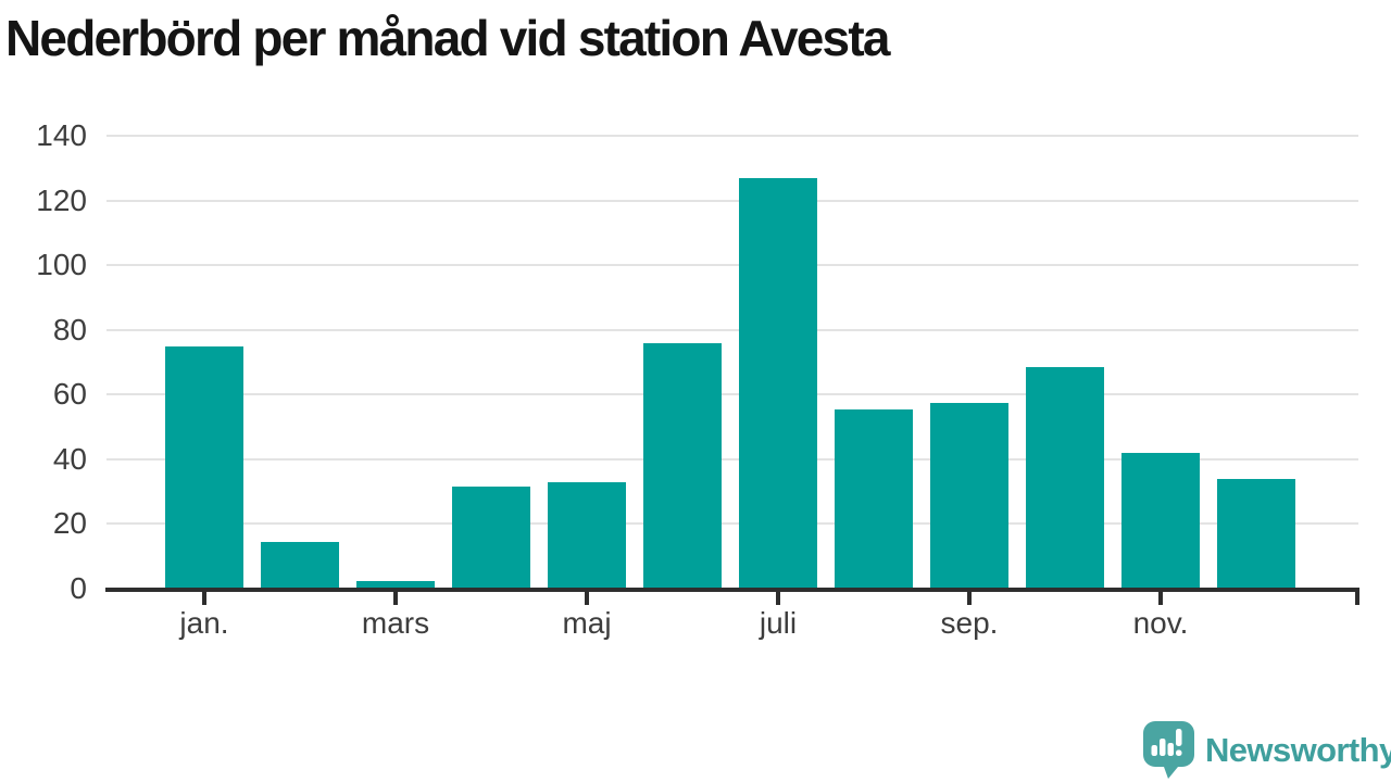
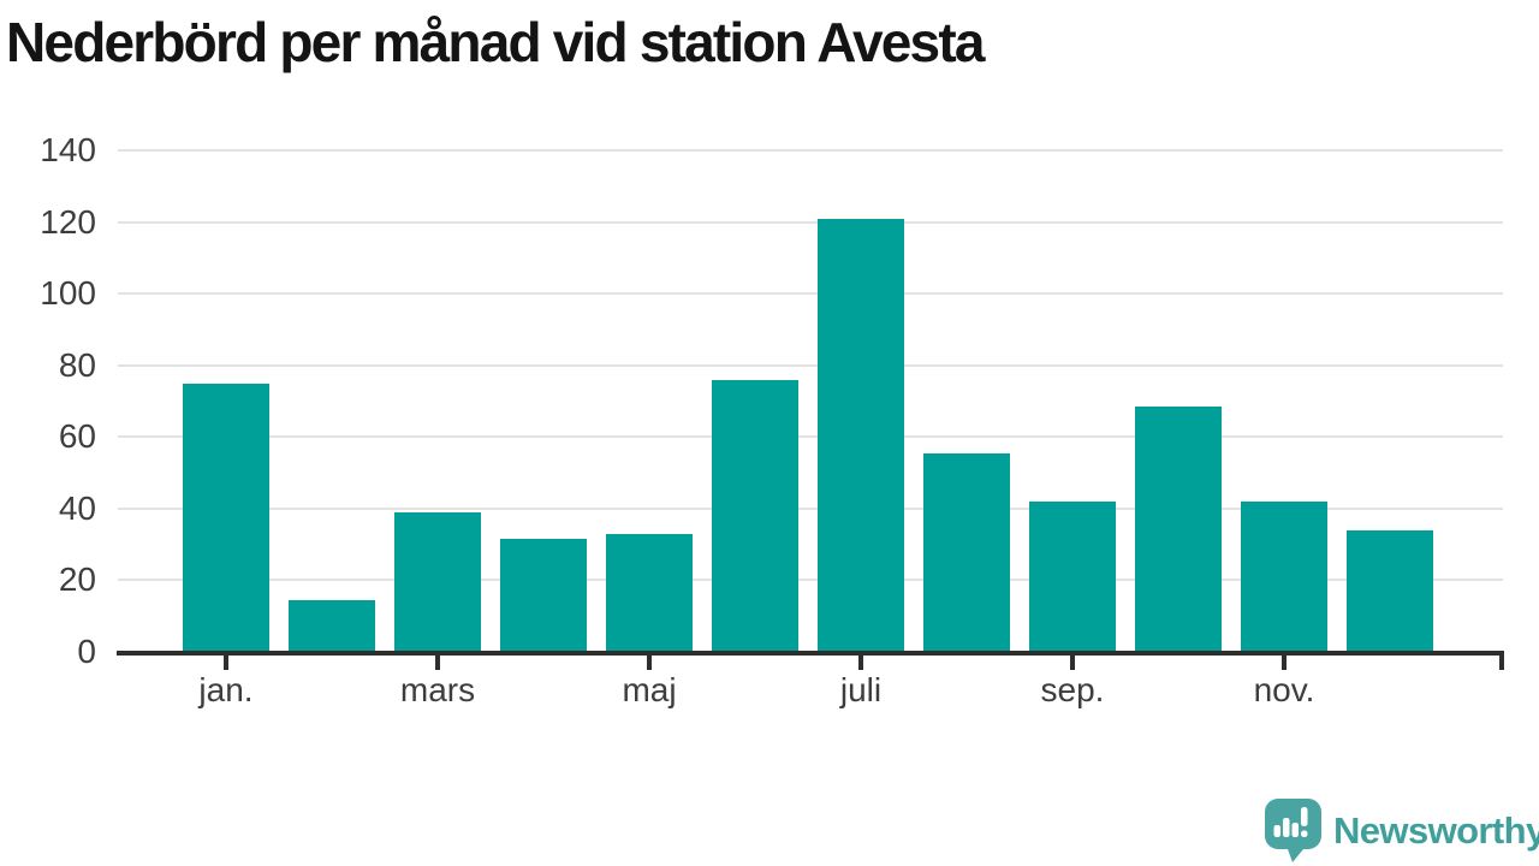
mars: 2 -> 39
juli: 127 -> 121
sep.: 58 -> 42
